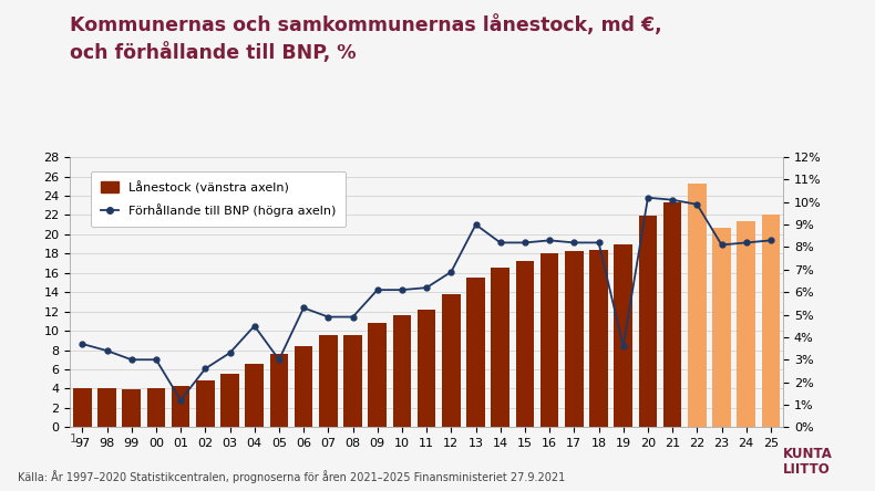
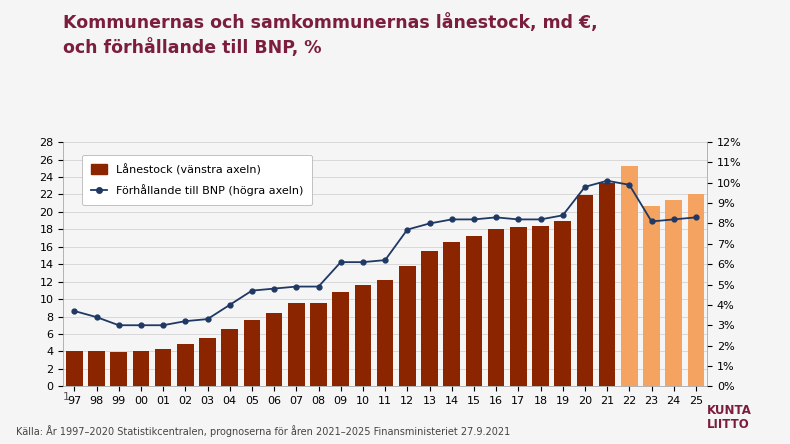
Förhållande till BNP (högra axeln)/01: 1.2% -> 3.0%
Förhållande till BNP (högra axeln)/02: 2.6% -> 3.2%
Förhållande till BNP (högra axeln)/04: 4.5% -> 4.0%
Förhållande till BNP (högra axeln)/05: 3.0% -> 4.7%
Förhållande till BNP (högra axeln)/06: 5.3% -> 4.8%
Förhållande till BNP (högra axeln)/12: 6.9% -> 7.7%
Förhållande till BNP (högra axeln)/13: 9.0% -> 8.0%
Förhållande till BNP (högra axeln)/19: 3.6% -> 8.4%
Förhållande till BNP (högra axeln)/20: 10.2% -> 9.8%
